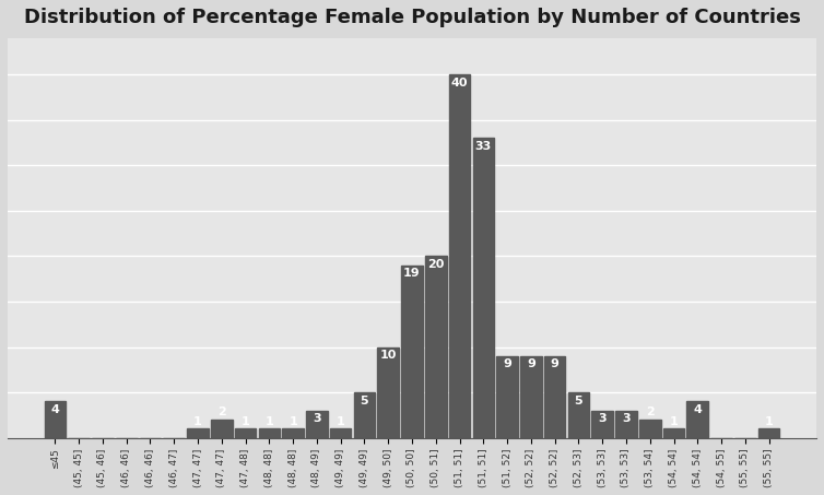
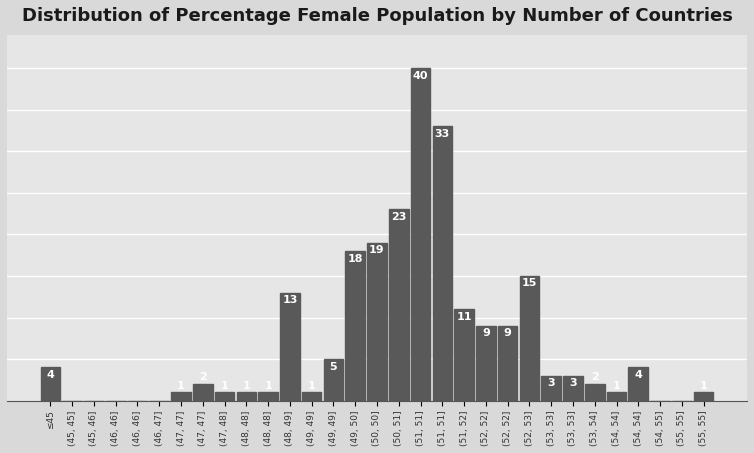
(48, 49]: 3 -> 13
(49, 50]: 10 -> 18
(50, 51]: 20 -> 23
(51, 52]: 9 -> 11
(52, 53]: 5 -> 15
